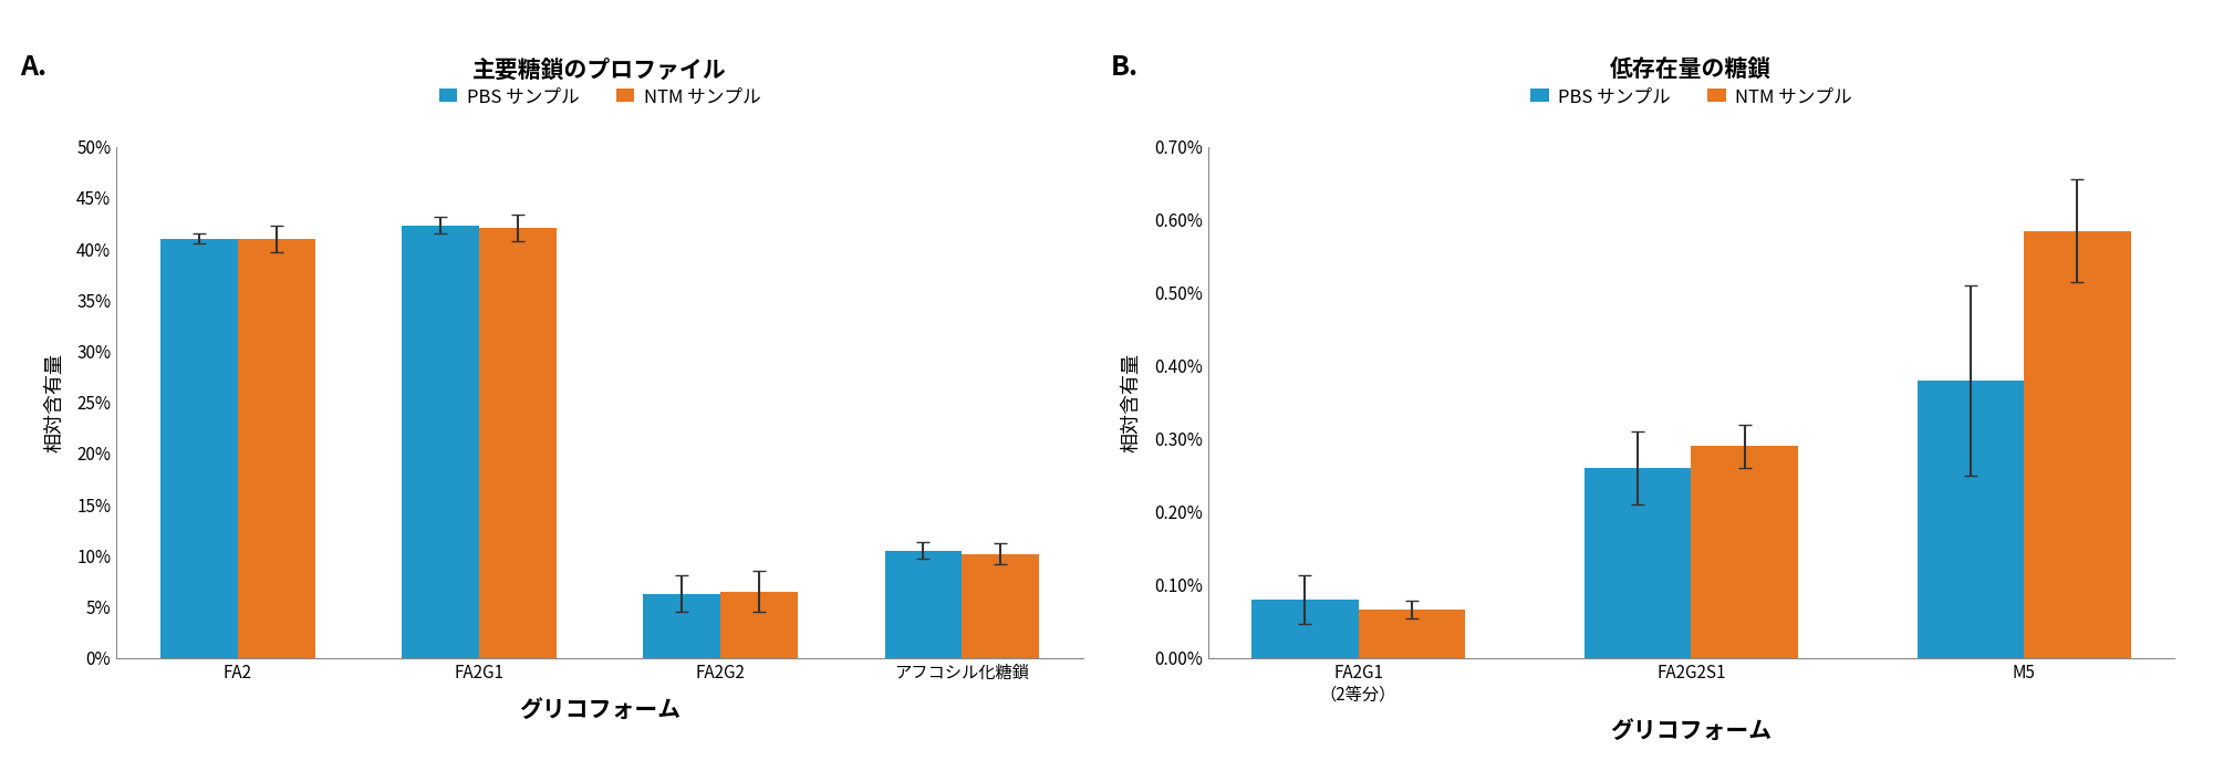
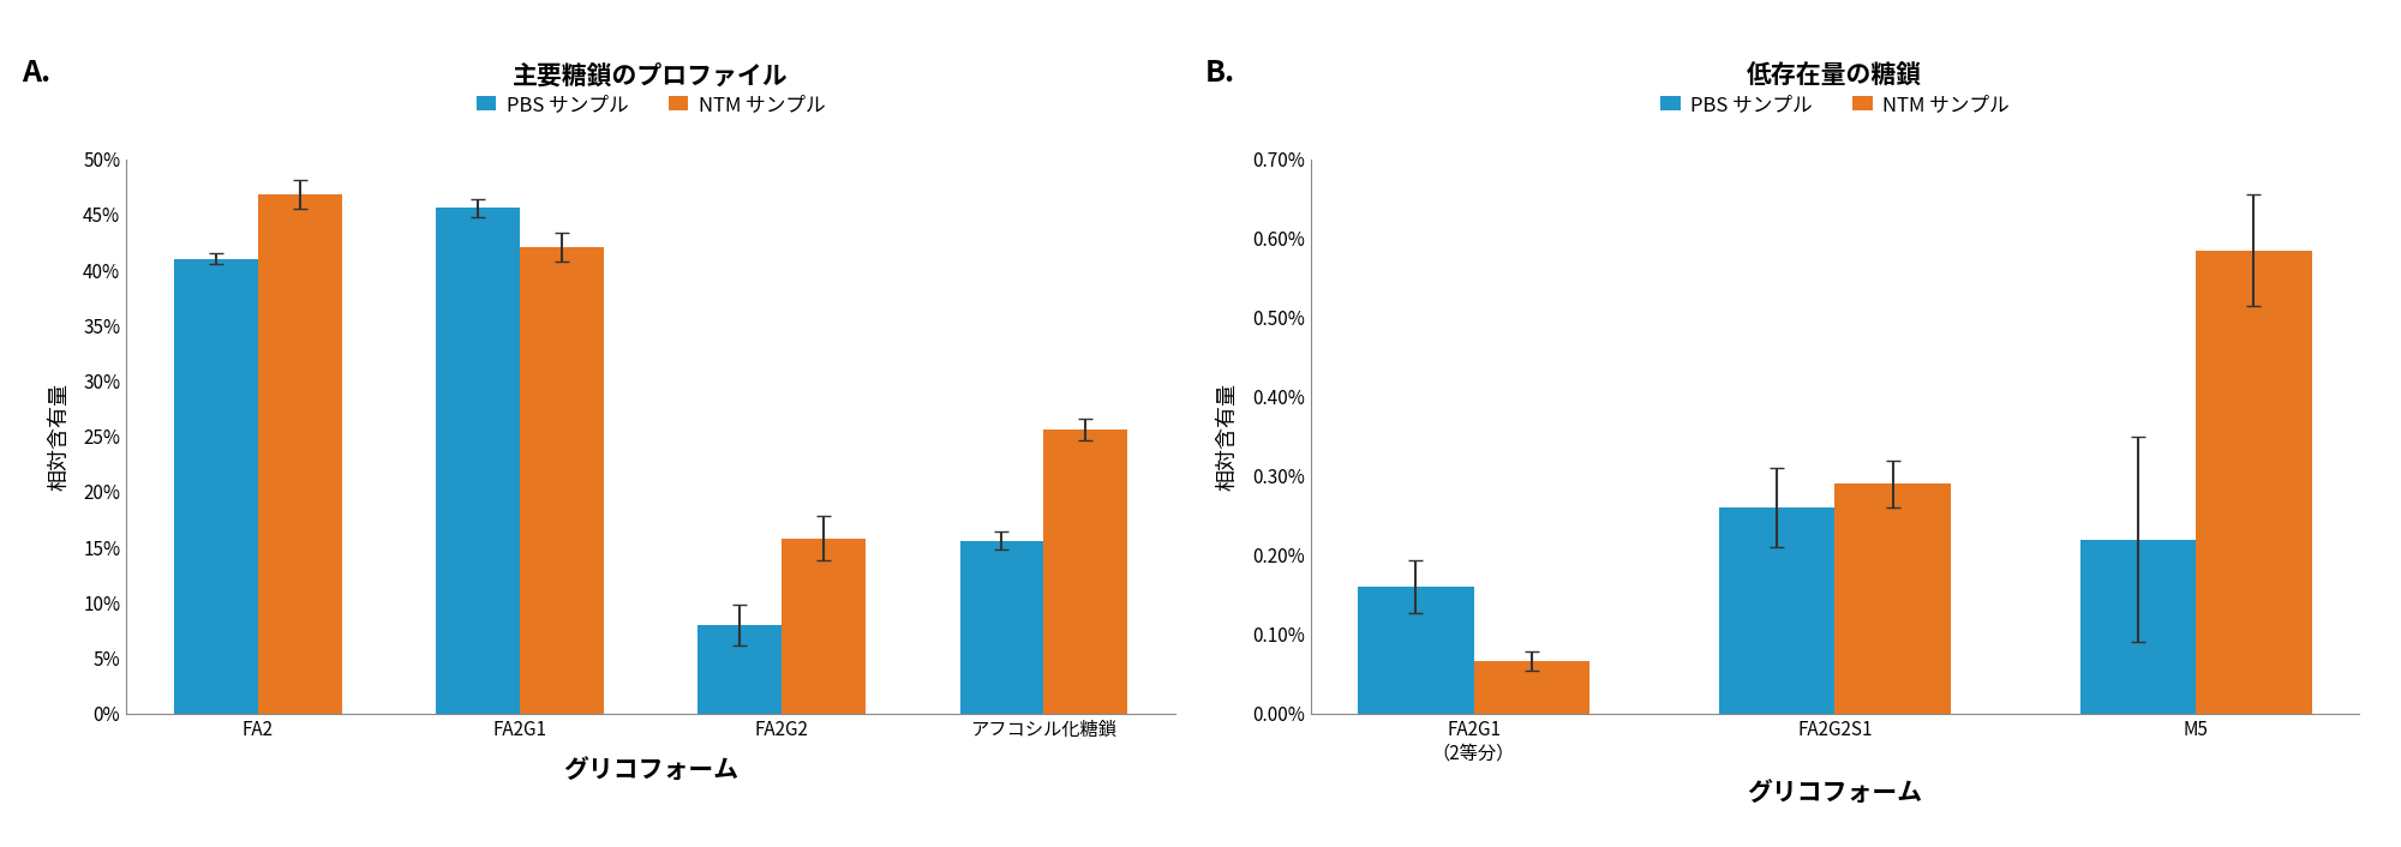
主要糖鎖のプロファイル/NTM サンプル/FA2: 41.0% -> 46.8%
主要糖鎖のプロファイル/PBS サンプル/FA2G1: 42.3% -> 45.6%
主要糖鎖のプロファイル/PBS サンプル/FA2G2: 6.3% -> 8.0%
主要糖鎖のプロファイル/NTM サンプル/FA2G2: 6.5% -> 15.8%
主要糖鎖のプロファイル/PBS サンプル/アフコシル化糖鎖: 10.5% -> 15.6%
主要糖鎖のプロファイル/NTM サンプル/アフコシル化糖鎖: 10.2% -> 25.6%
低存在量の糖鎖/PBS サンプル/FA2G1 （2等分）: 0.08% -> 0.16%
低存在量の糖鎖/PBS サンプル/M5: 0.38% -> 0.22%
